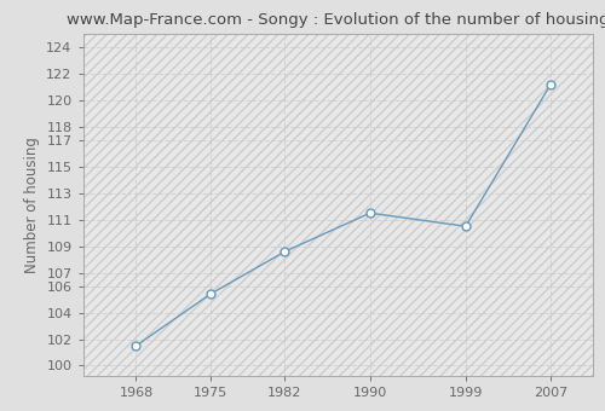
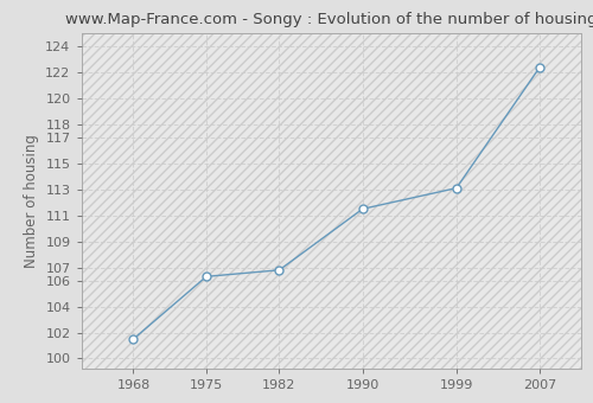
1975: 105.4 -> 106.3
1982: 108.6 -> 106.8
1999: 110.5 -> 113.1
2007: 121.2 -> 122.4
